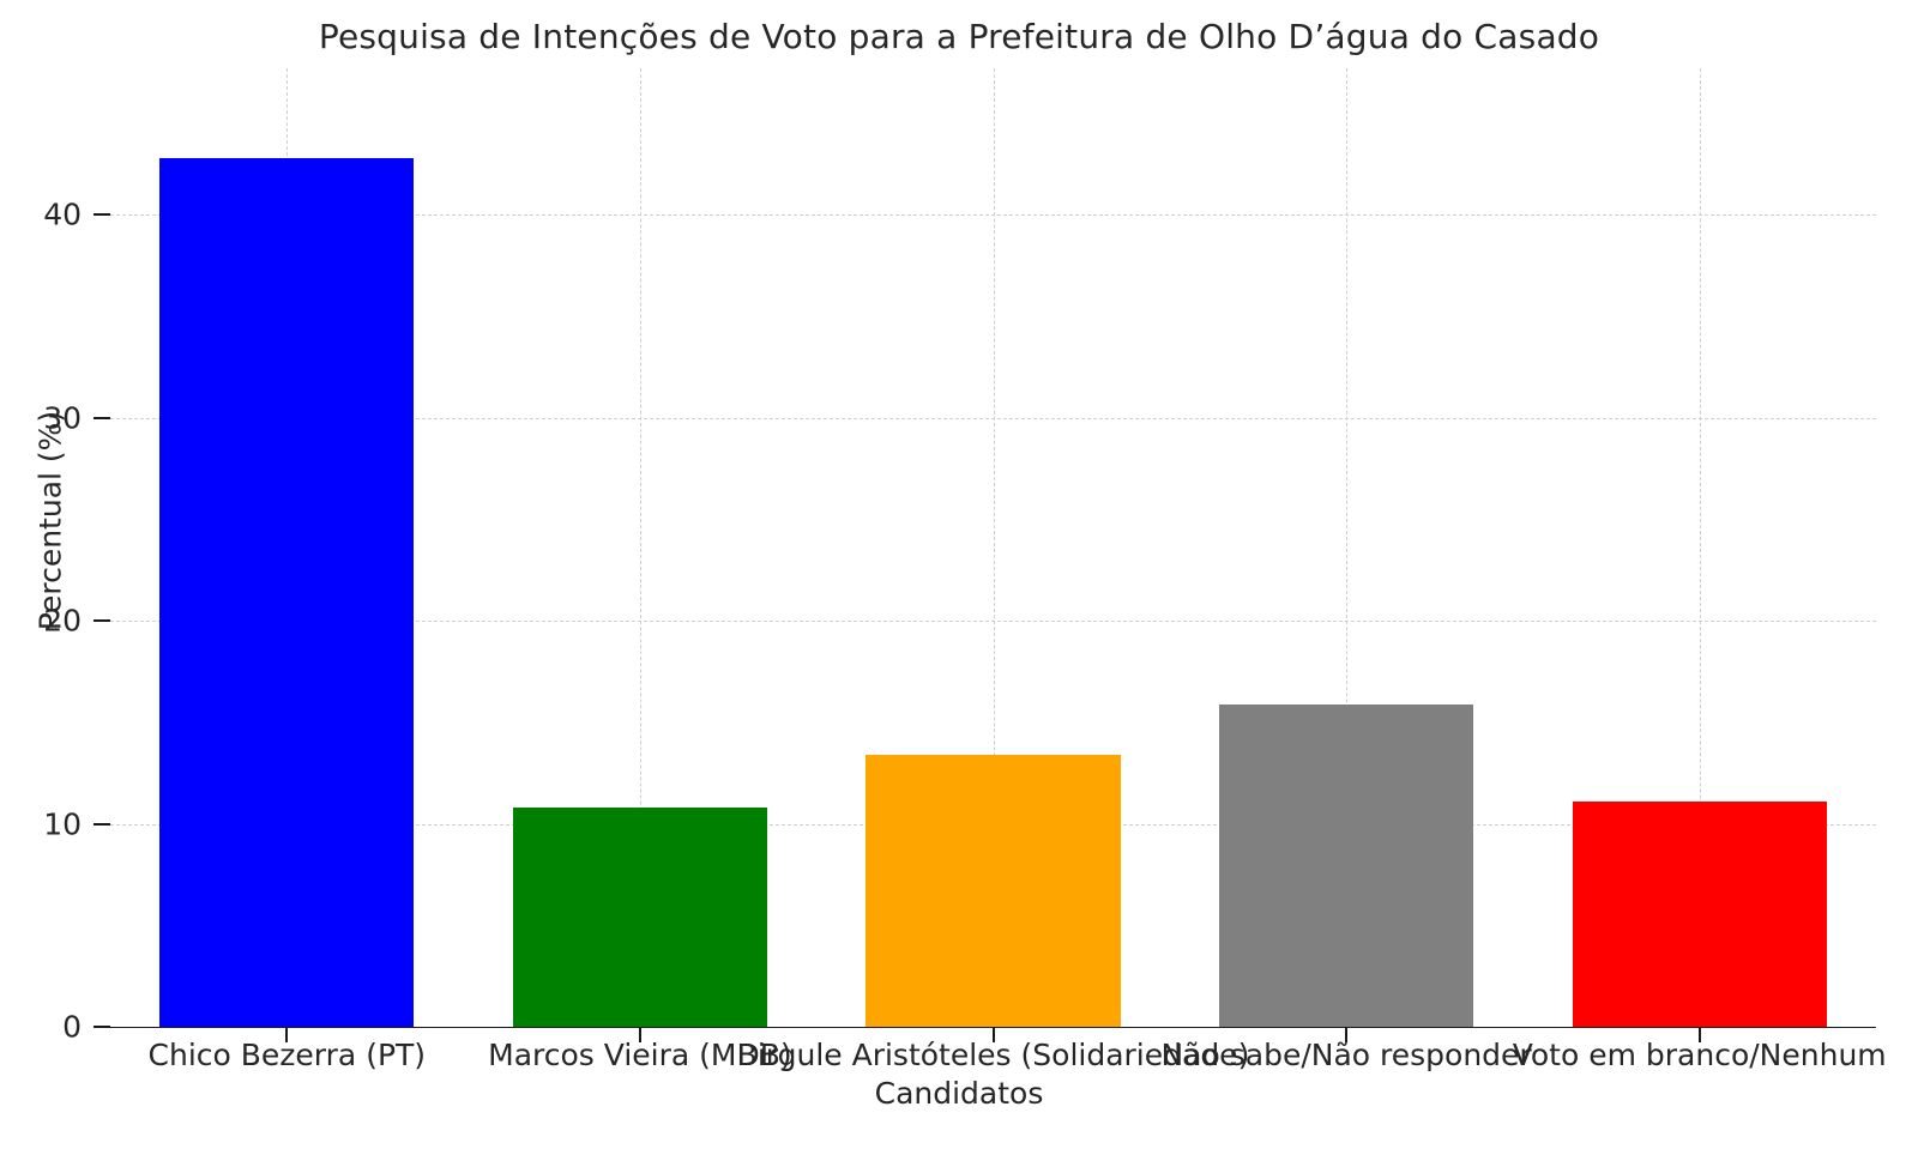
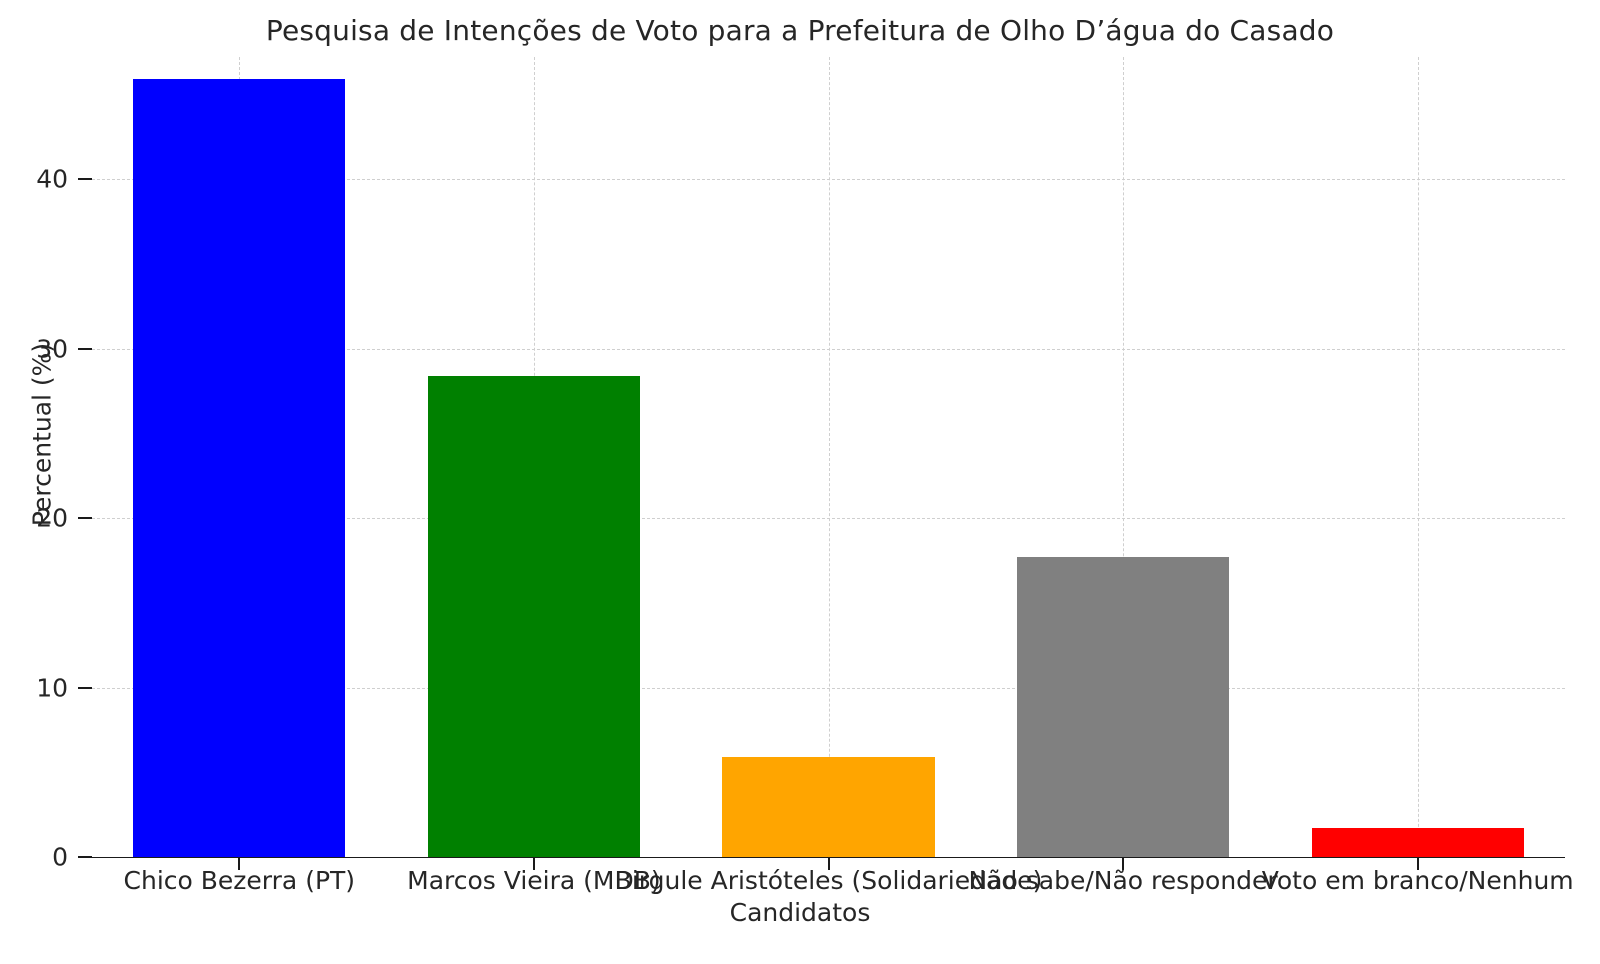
Chico Bezerra (PT): 42.8 -> 45.9
Marcos Vieira (MDB): 10.8 -> 28.4
Birgule Aristóteles (Solidariedade): 13.4 -> 5.9
Não sabe/Não responder: 15.9 -> 17.7
Voto em branco/Nenhum: 11.1 -> 1.7
